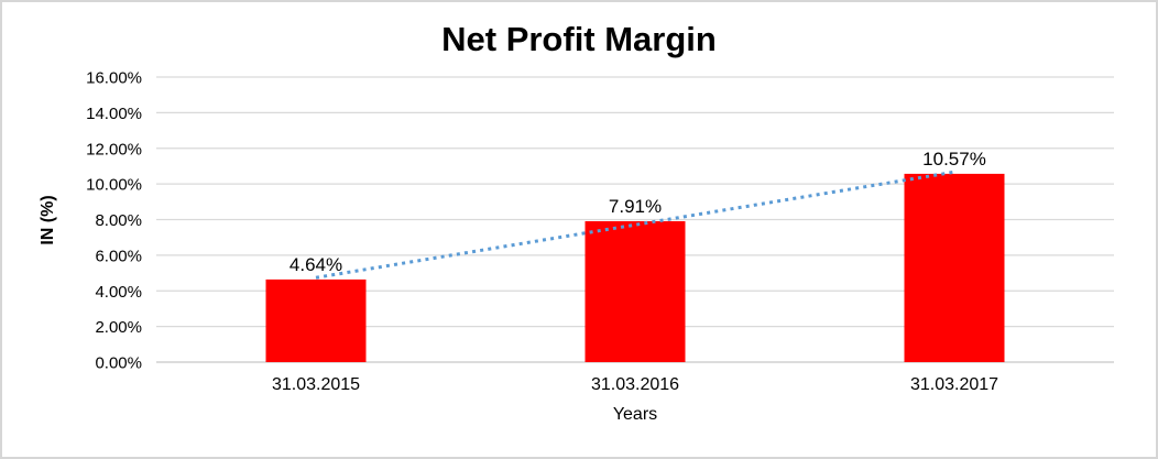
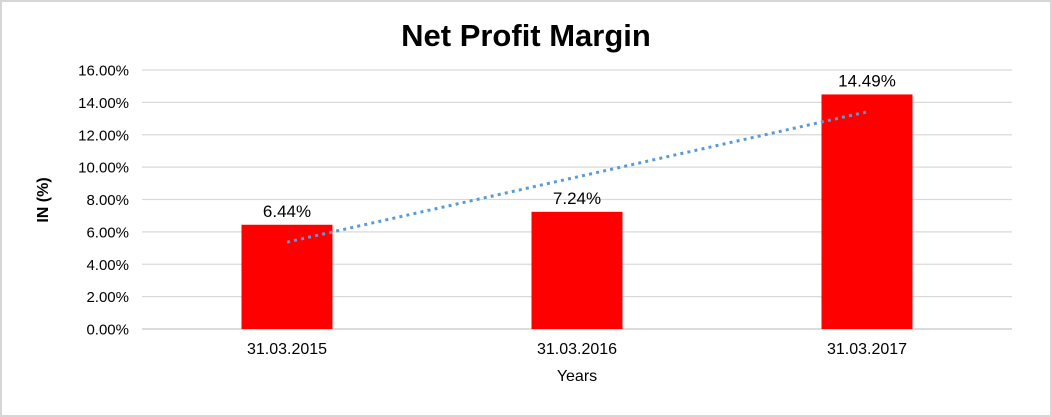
31.03.2015: 4.64% -> 6.44%
31.03.2016: 7.91% -> 7.24%
31.03.2017: 10.57% -> 14.49%
